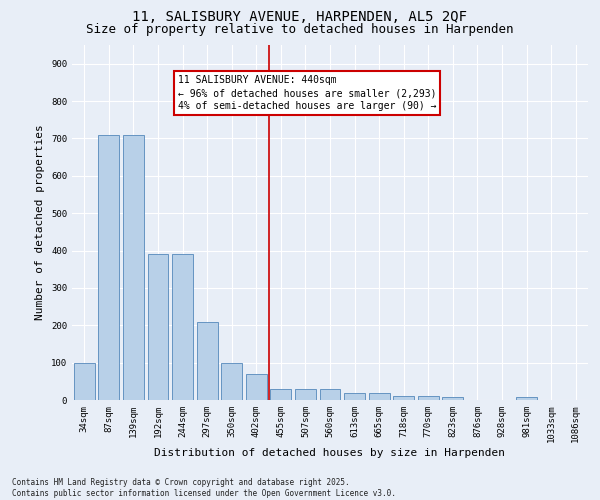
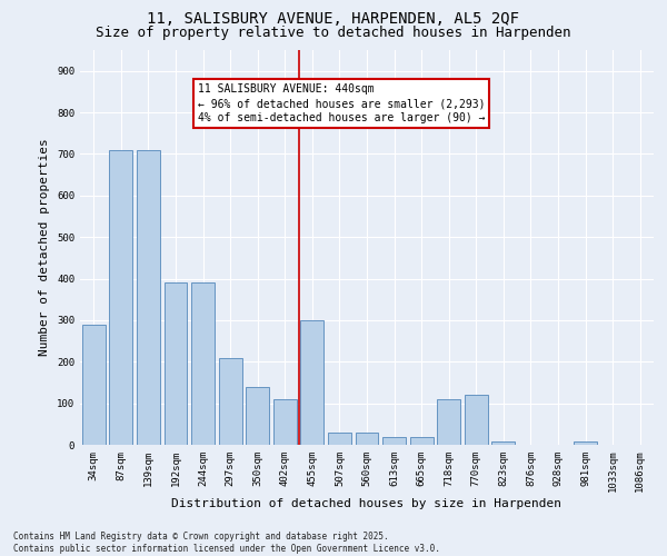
34sqm: 100 -> 290
350sqm: 100 -> 140
402sqm: 70 -> 110
455sqm: 30 -> 300
718sqm: 10 -> 110
770sqm: 10 -> 120
